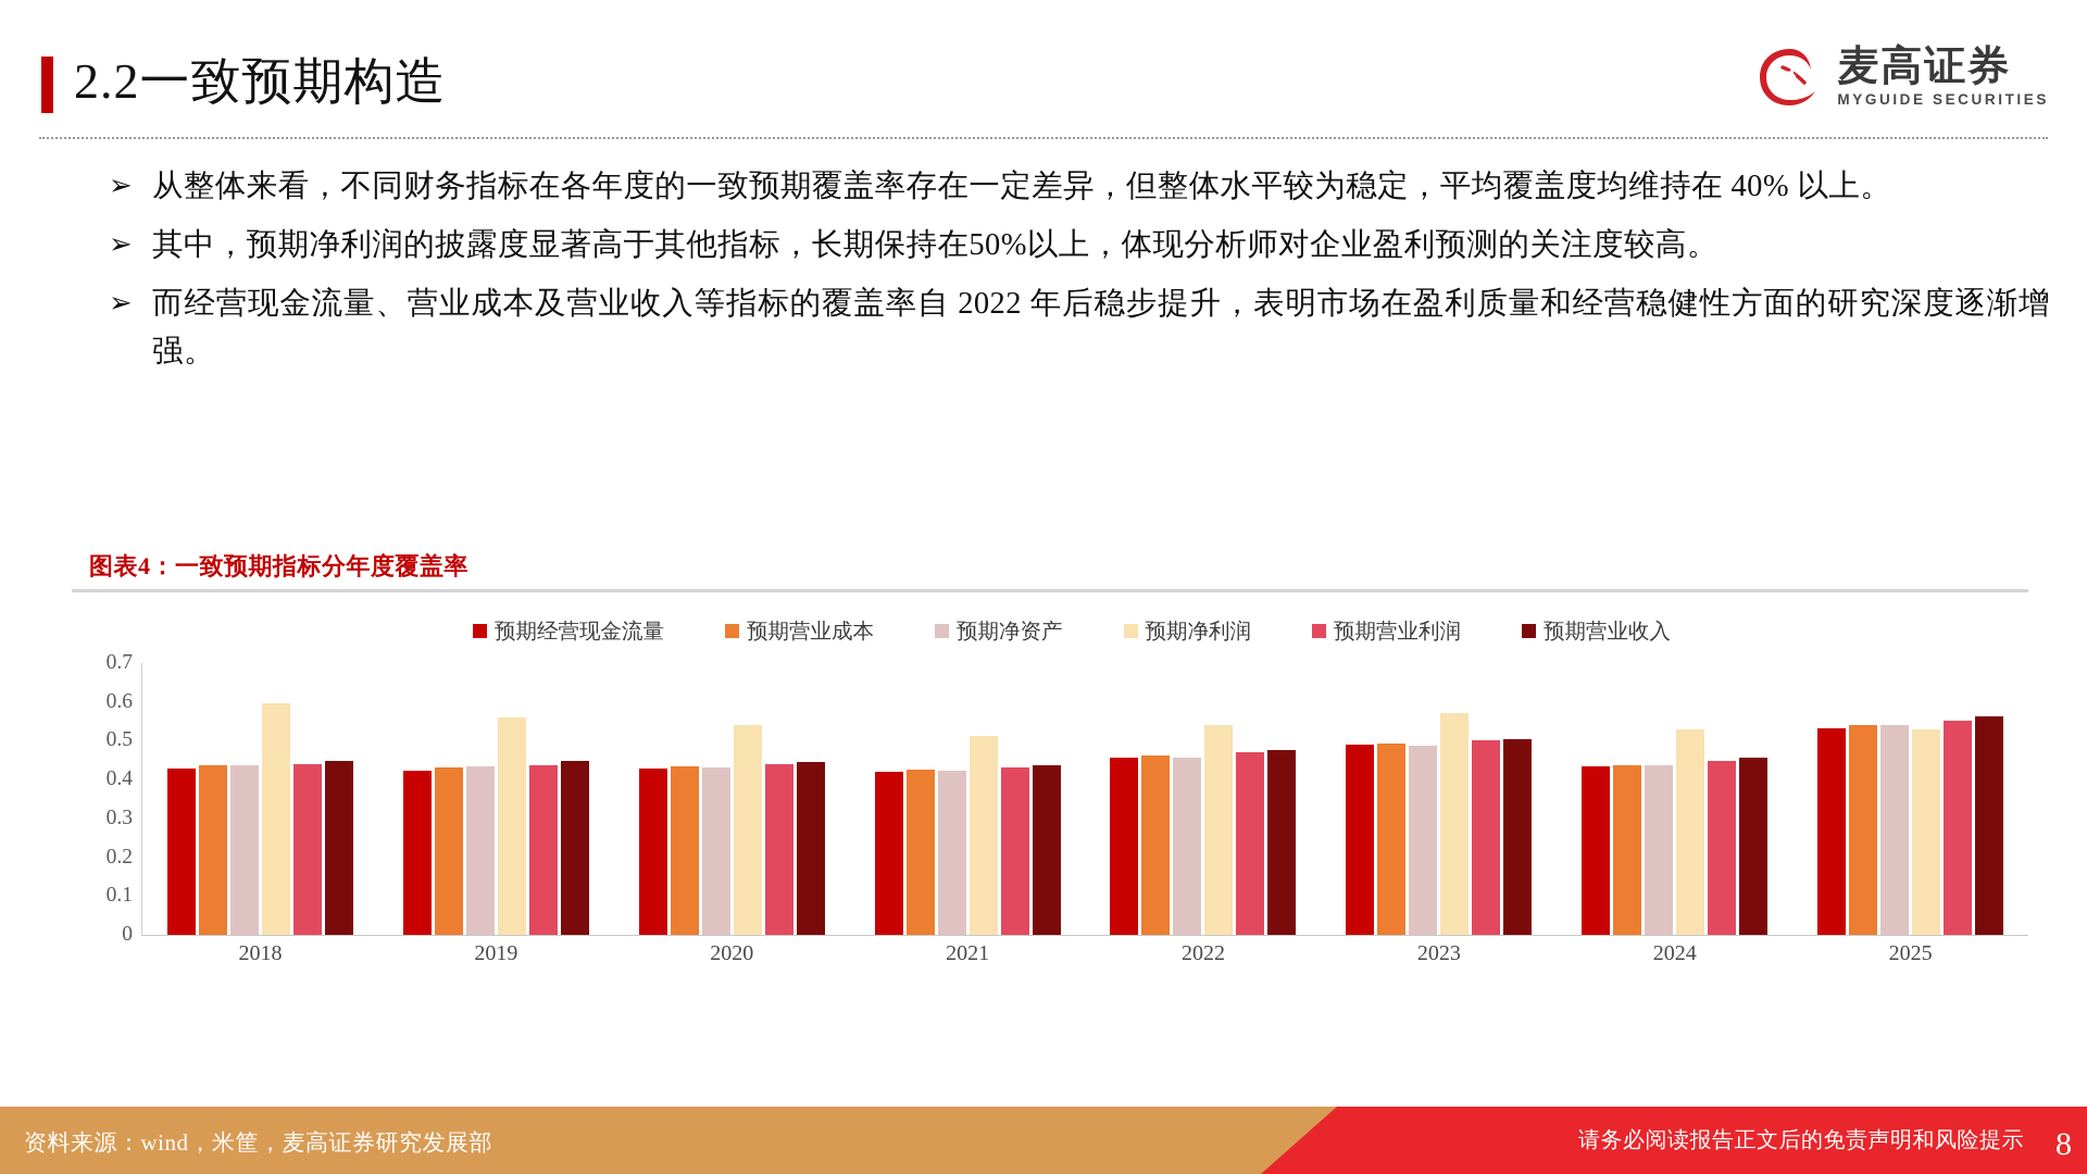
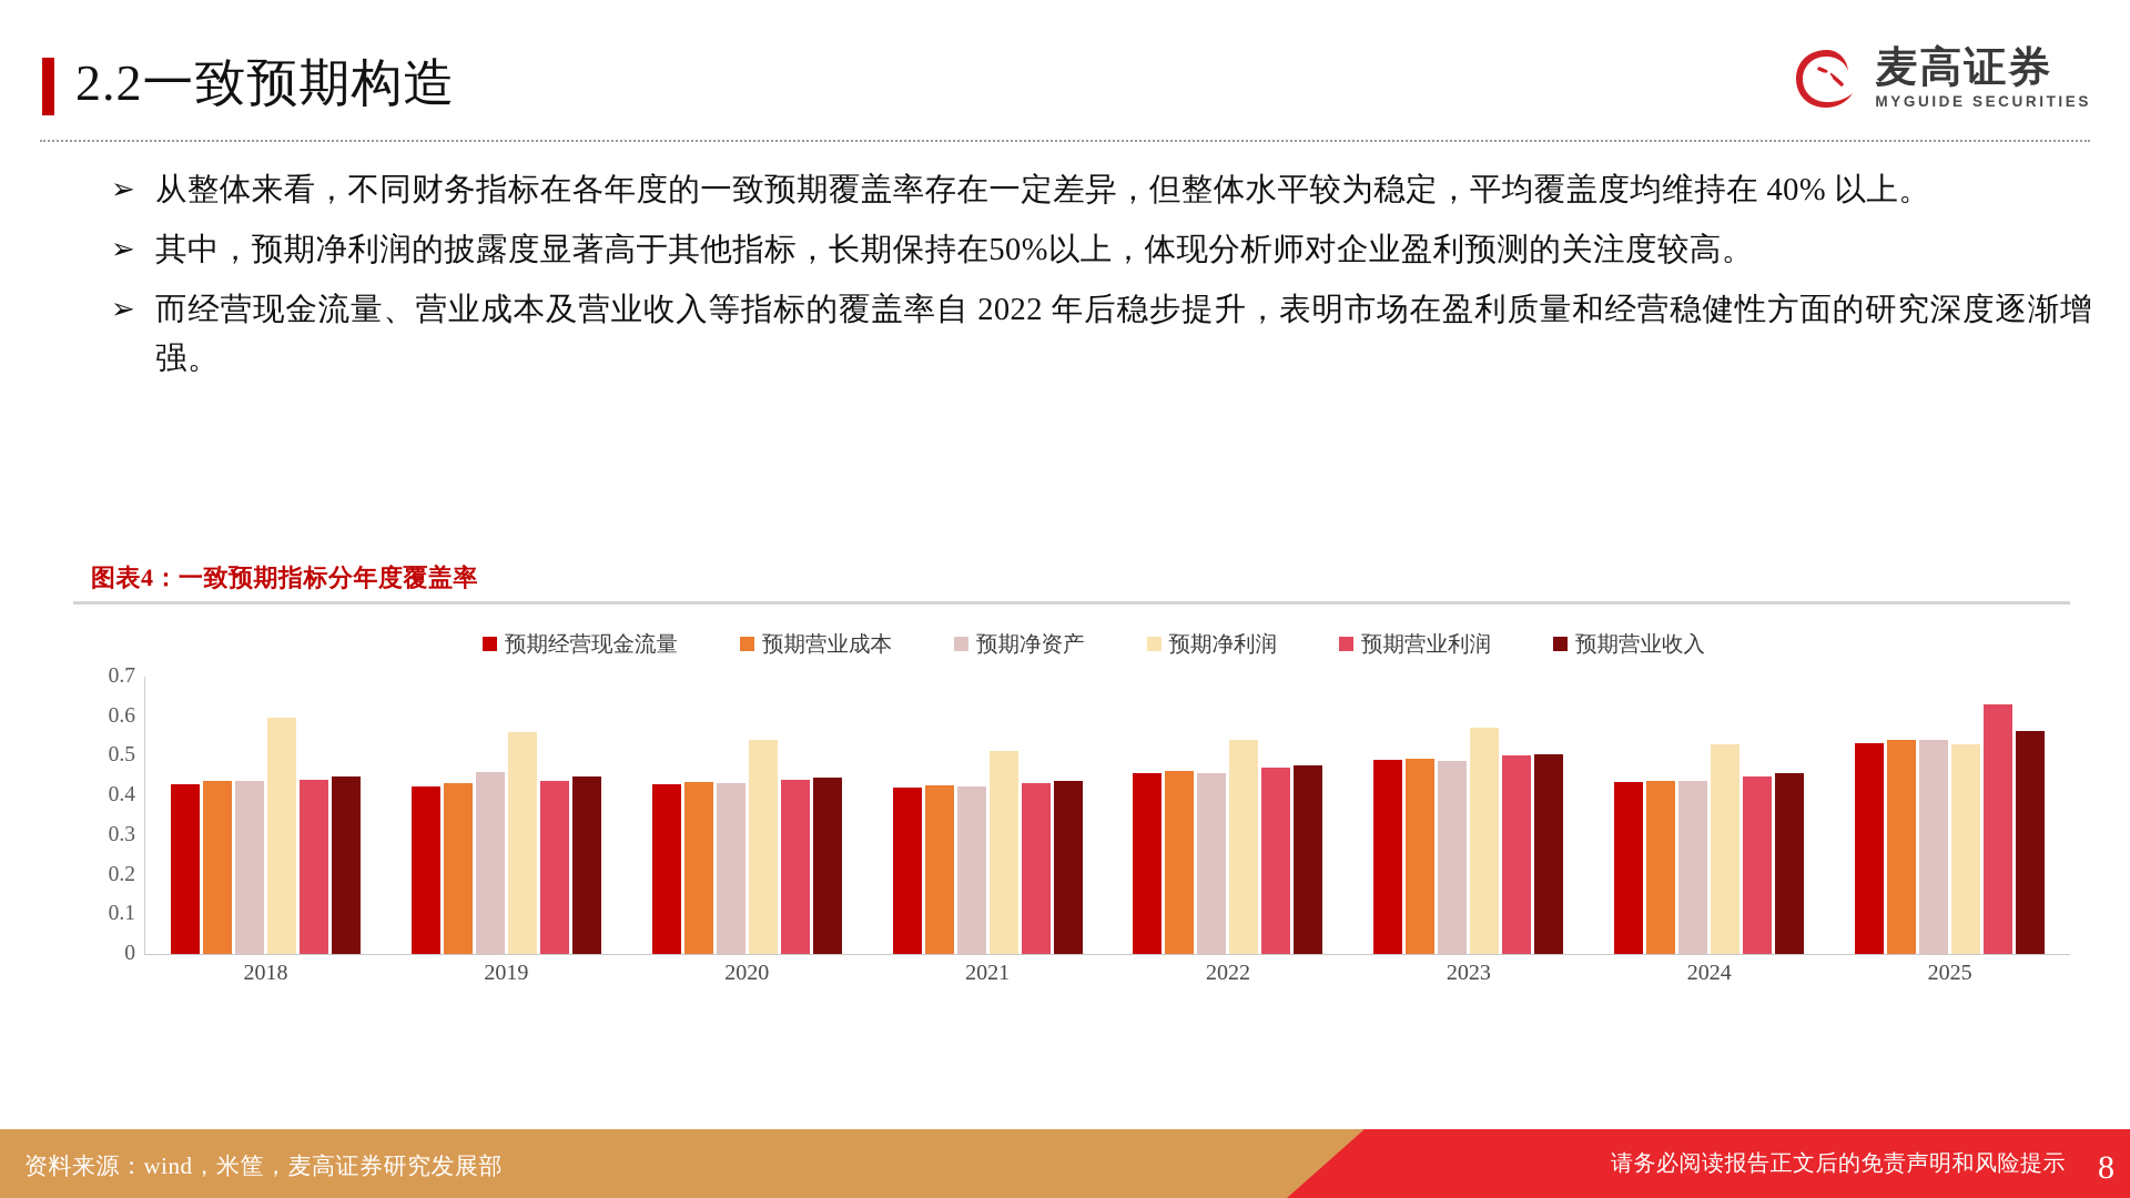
预期净资产/2019: 0.43 -> 0.46
预期营业利润/2025: 0.55 -> 0.63
